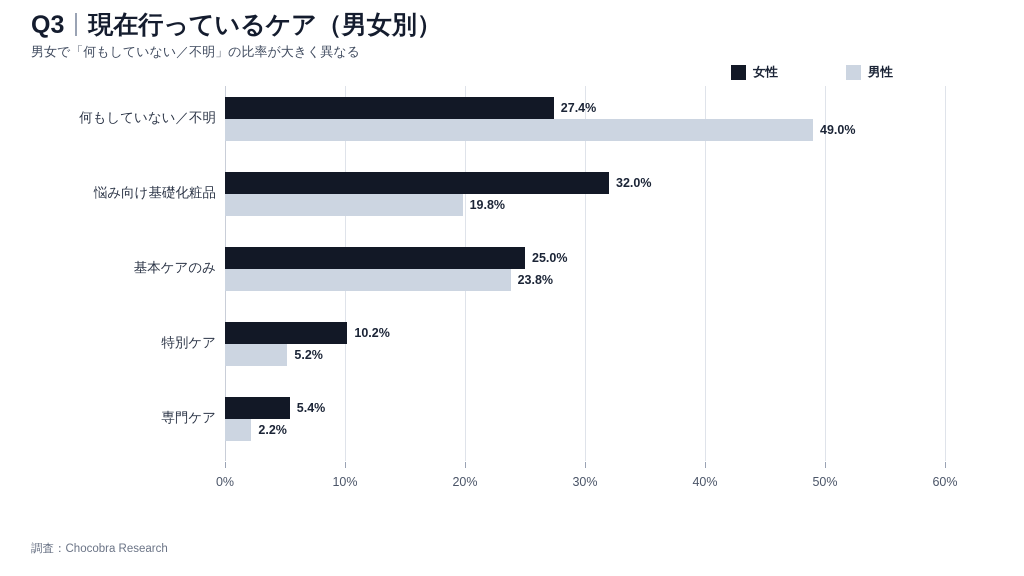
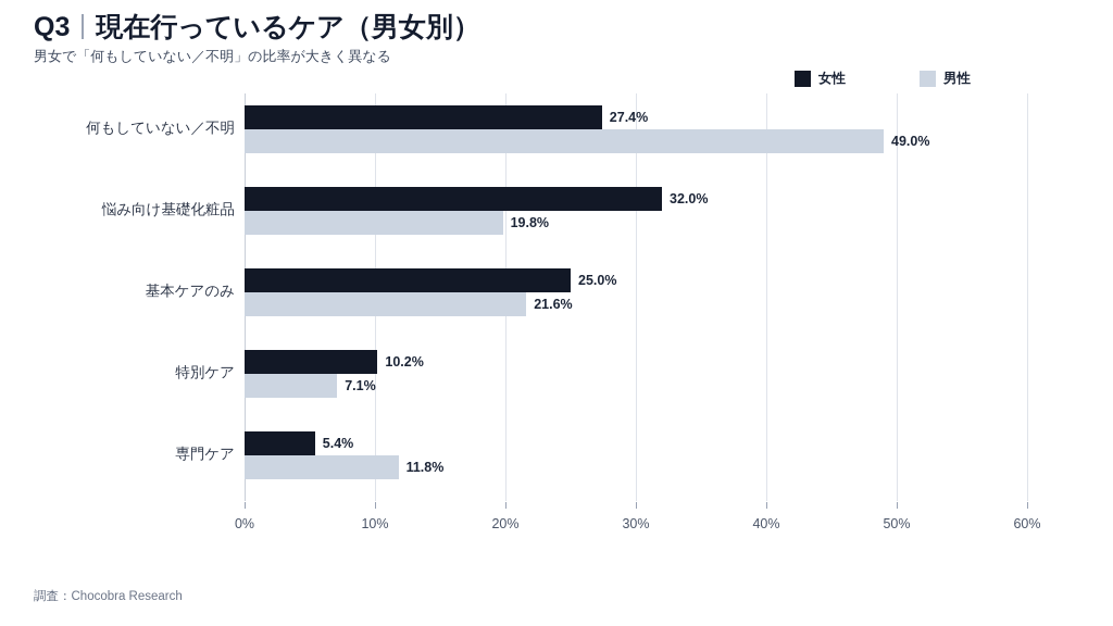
男性/基本ケアのみ: 23.8% -> 21.6%
男性/特別ケア: 5.2% -> 7.1%
男性/専門ケア: 2.2% -> 11.8%
